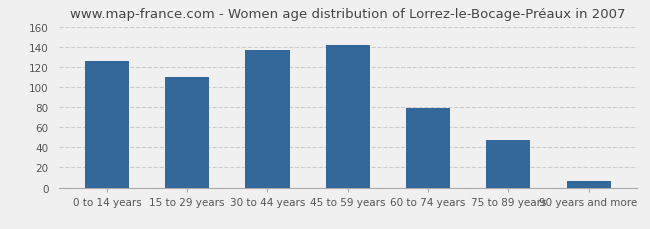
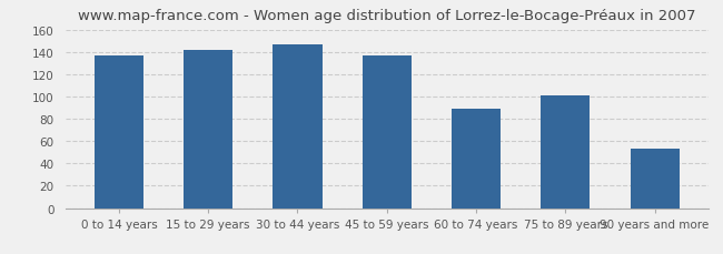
0 to 14 years: 126 -> 137
15 to 29 years: 110 -> 142
30 to 44 years: 137 -> 147
45 to 59 years: 142 -> 137
60 to 74 years: 79 -> 89
75 to 89 years: 47 -> 101
90 years and more: 7 -> 53
